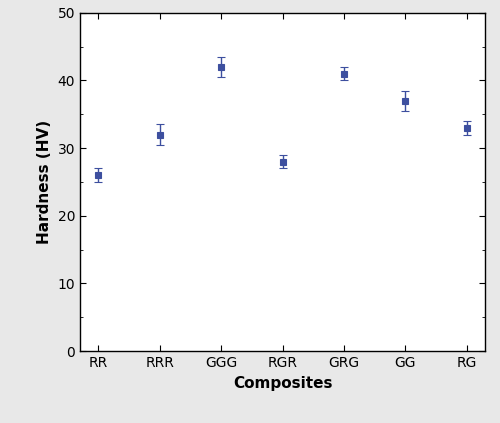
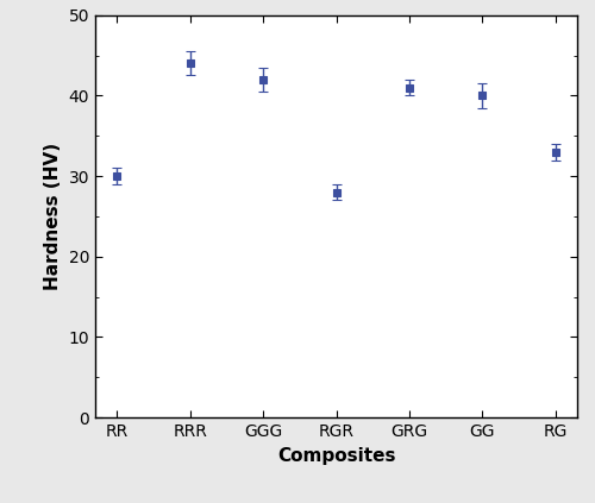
RR: 26 -> 30
RRR: 32 -> 44
GG: 37 -> 40
